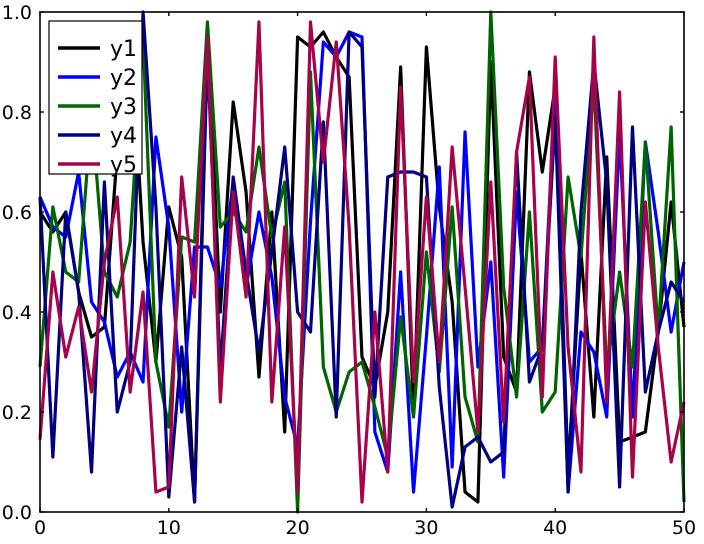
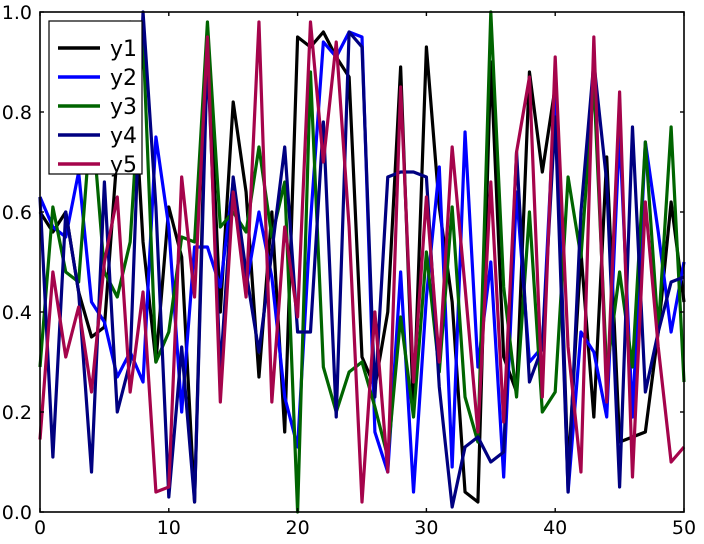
y3/10: 0.17 -> 0.36
y4/20: 0.40 -> 0.36
y5/20: 0.04 -> 0.39
y2/30: 0.35 -> 0.43
y1/50: 0.37 -> 0.42
y3/50: 0.02 -> 0.26
y4/50: 0.42 -> 0.47
y5/50: 0.22 -> 0.13
